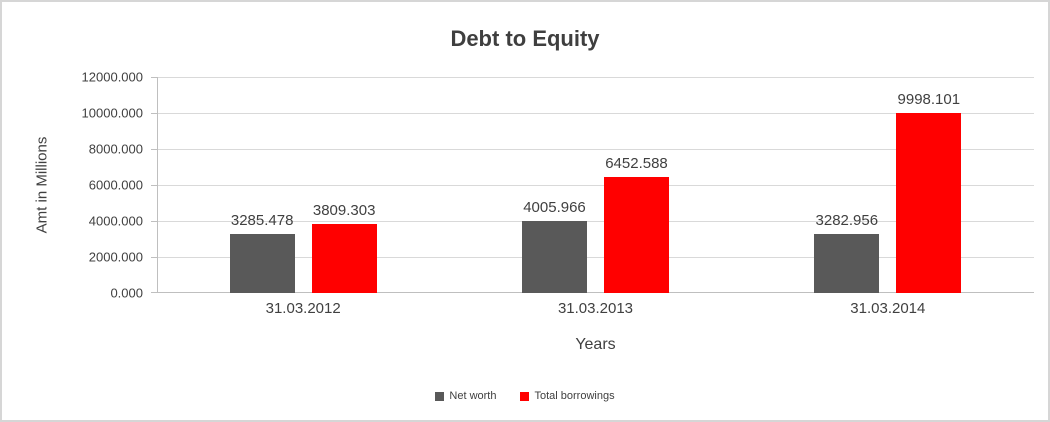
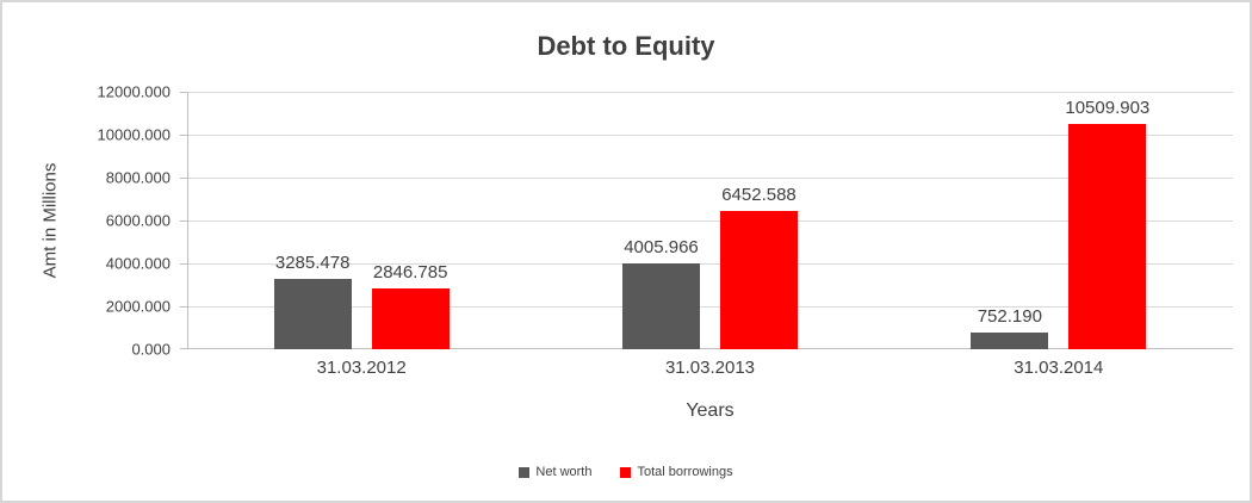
Total borrowings/31.03.2012: 3809.303 -> 2846.785
Net worth/31.03.2014: 3282.956 -> 752.190
Total borrowings/31.03.2014: 9998.101 -> 10509.903
